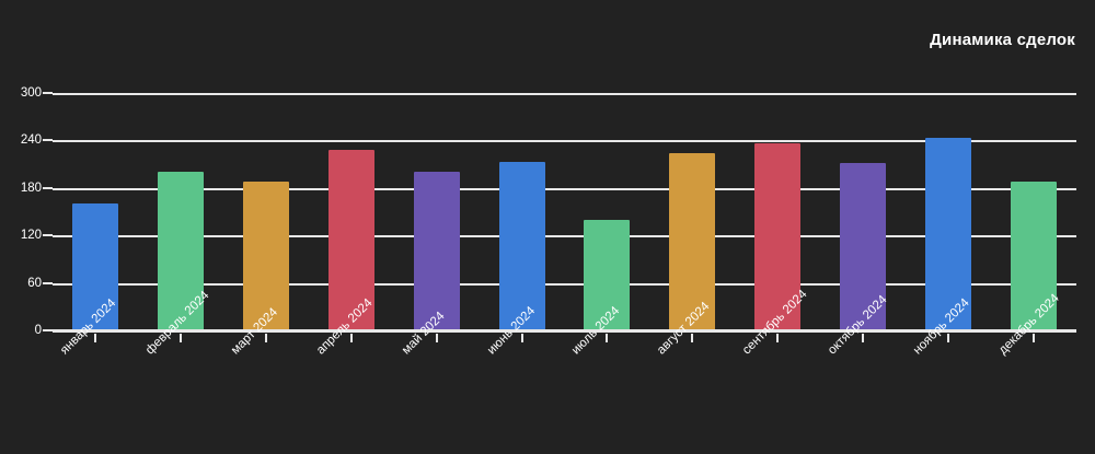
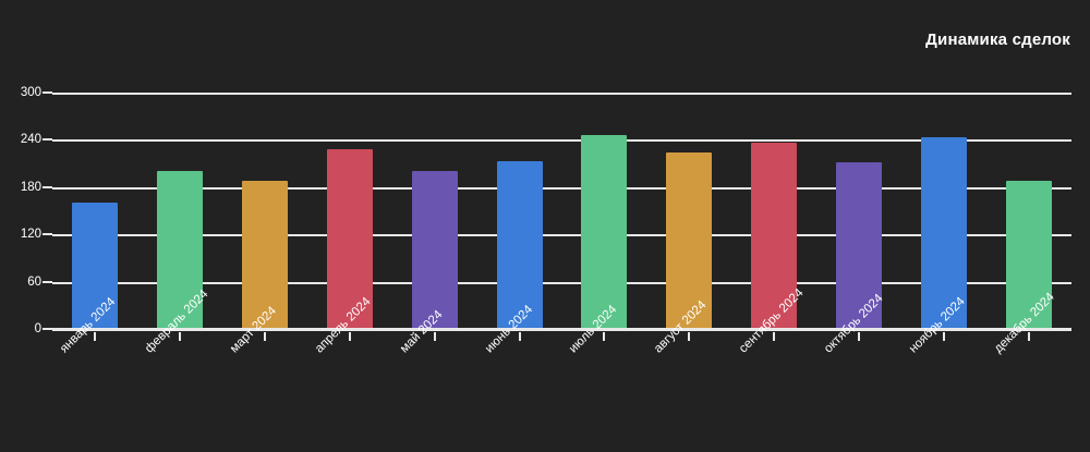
июль 2024: 140 -> 250
